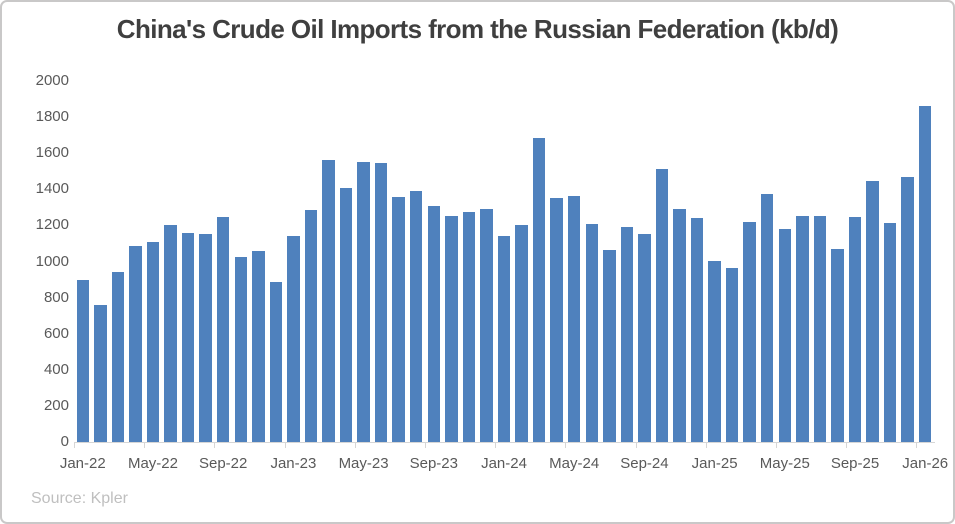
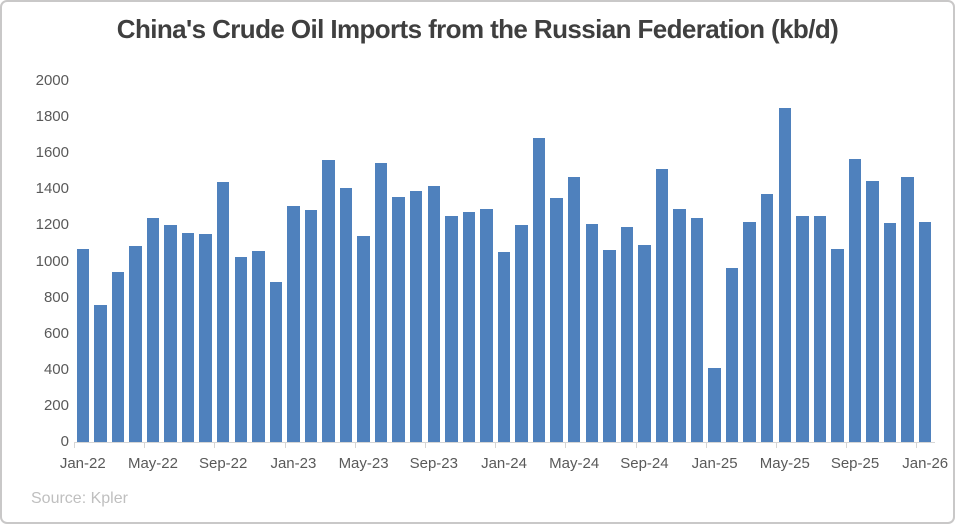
Jan-22: 900 -> 1070
May-22: 1110 -> 1240
Sep-22: 1240 -> 1440
Jan-23: 1140 -> 1310
May-23: 1550 -> 1140
Sep-23: 1300 -> 1420
Jan-24: 1140 -> 1050
May-24: 1360 -> 1470
Sep-24: 1160 -> 1090
Jan-25: 1000 -> 410
May-25: 1180 -> 1850
Sep-25: 1240 -> 1570
Jan-26: 1860 -> 1220
